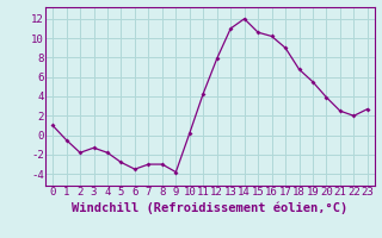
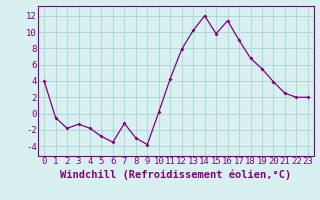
0: 1.0 -> 4.0
7: -3.0 -> -1.2
13: 11.0 -> 10.2
15: 10.6 -> 9.8
16: 10.2 -> 11.4
23: 2.7 -> 2.0
